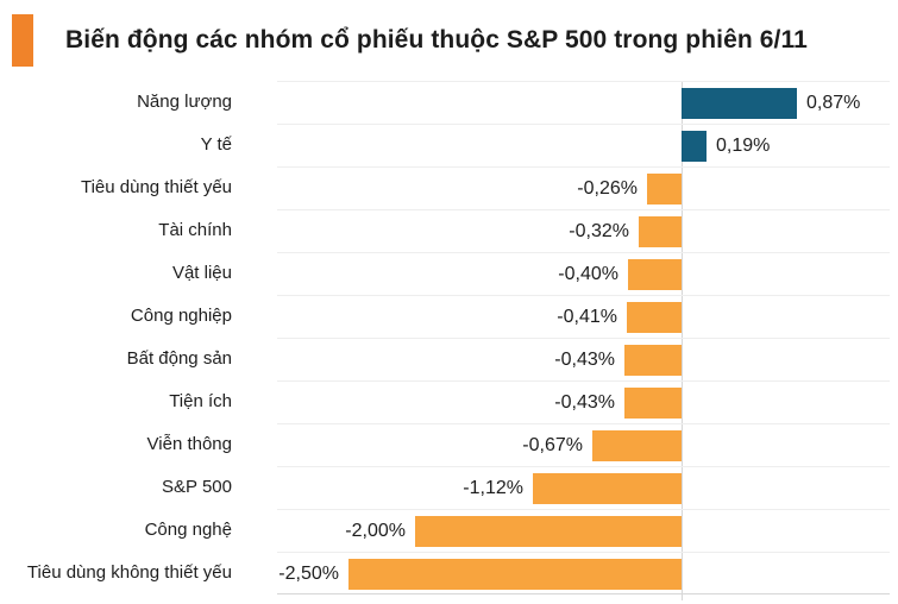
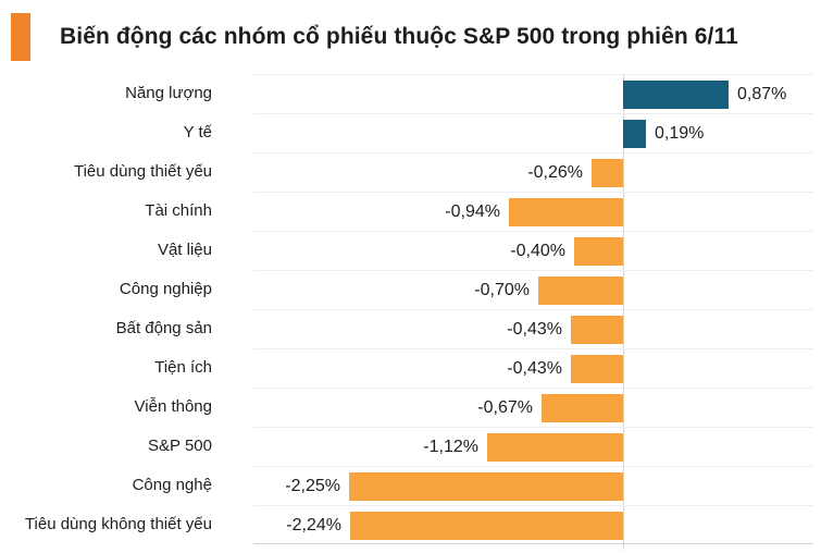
Tài chính: -0,32% -> -0,94%
Công nghiệp: -0,41% -> -0,70%
Công nghệ: -2,00% -> -2,25%
Tiêu dùng không thiết yếu: -2,50% -> -2,24%
